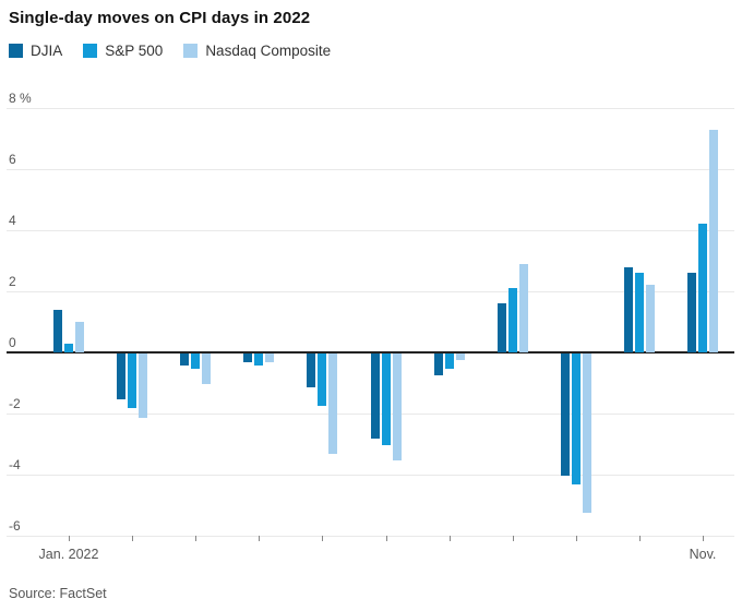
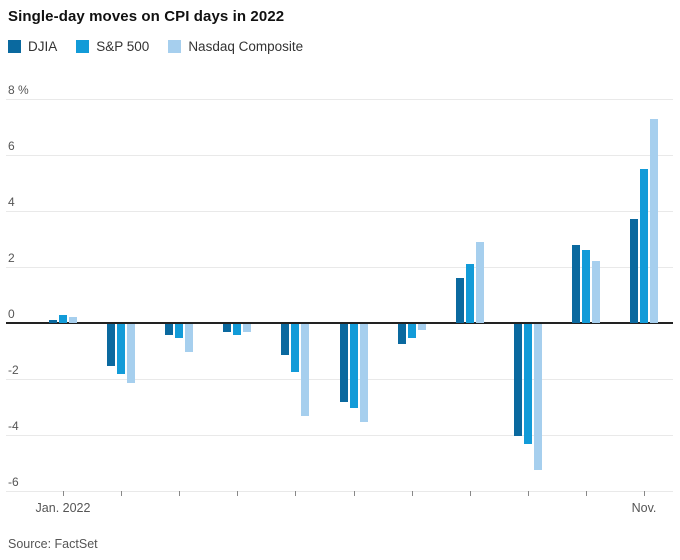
DJIA/Jan. 2022: 1.4% -> 0.1%
Nasdaq Composite/Jan. 2022: 1.0% -> 0.2%
DJIA/Nov.: 2.6% -> 3.7%
S&P 500/Nov.: 4.2% -> 5.5%
